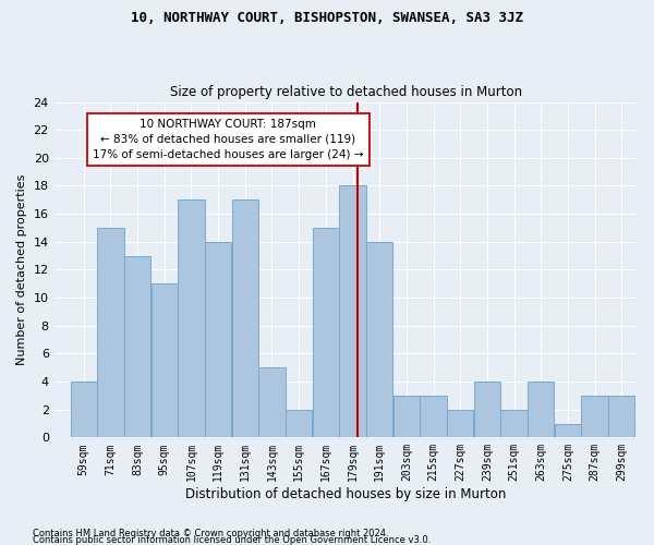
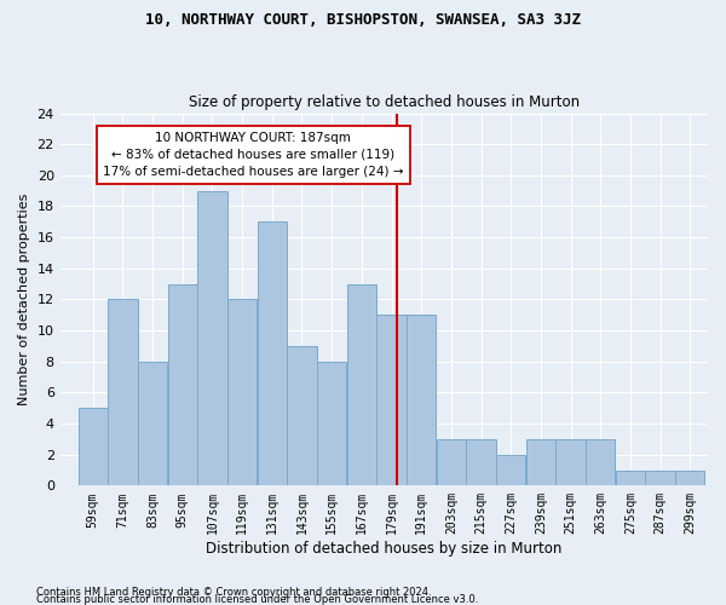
59sqm: 4 -> 5
71sqm: 15 -> 12
83sqm: 13 -> 8
95sqm: 11 -> 13
107sqm: 17 -> 19
119sqm: 14 -> 12
143sqm: 5 -> 9
155sqm: 2 -> 8
167sqm: 15 -> 13
179sqm: 18 -> 11
191sqm: 14 -> 11
239sqm: 4 -> 3
251sqm: 2 -> 3
263sqm: 4 -> 3
287sqm: 3 -> 1
299sqm: 3 -> 1
